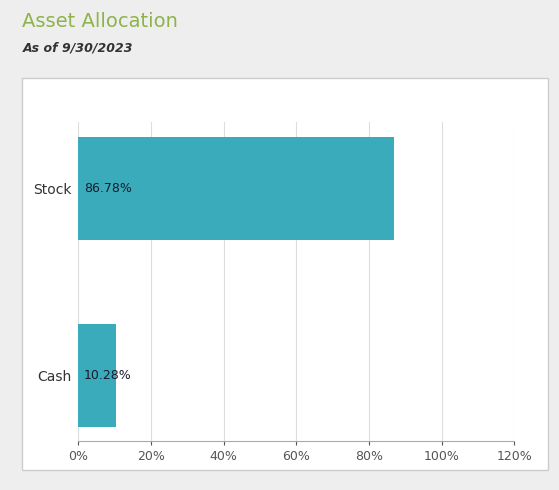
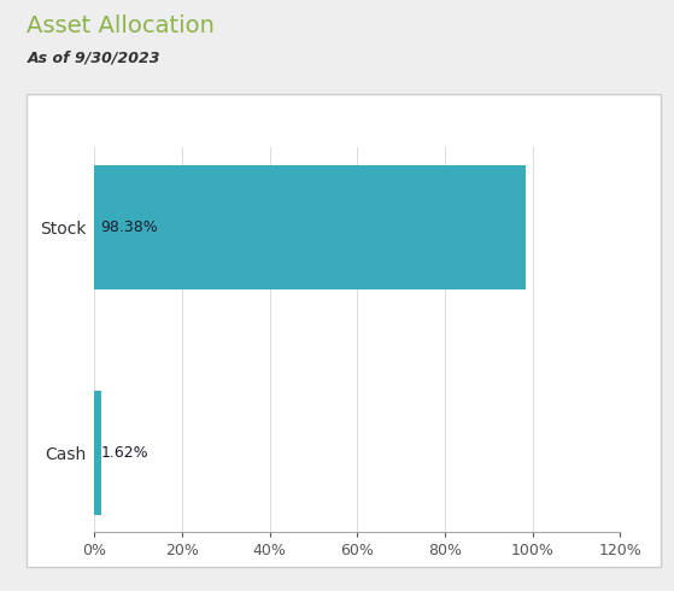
Stock: 86.78% -> 98.38%
Cash: 10.28% -> 1.62%
